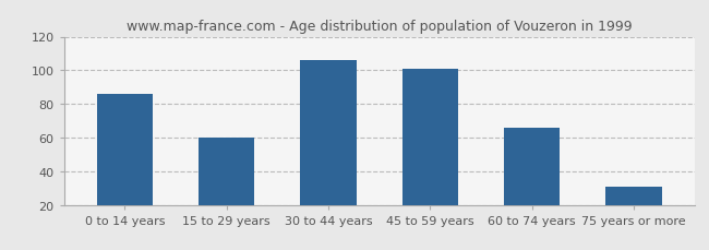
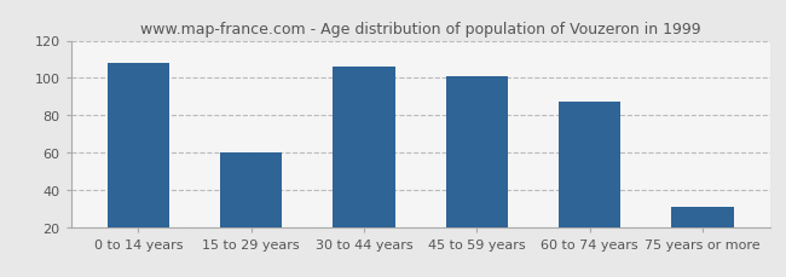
0 to 14 years: 86 -> 108
60 to 74 years: 66 -> 87
